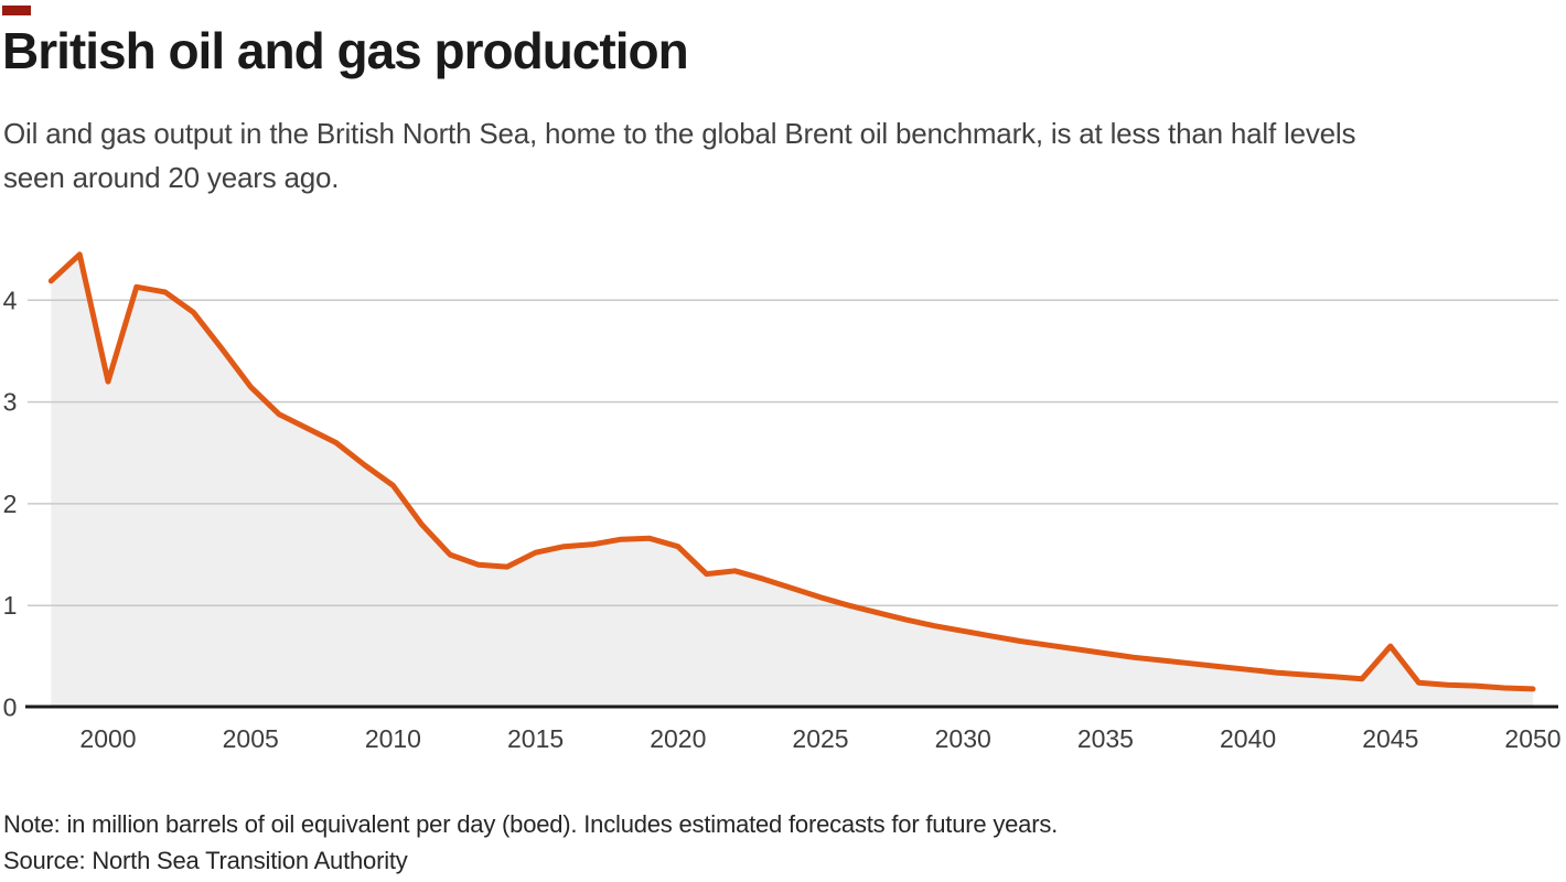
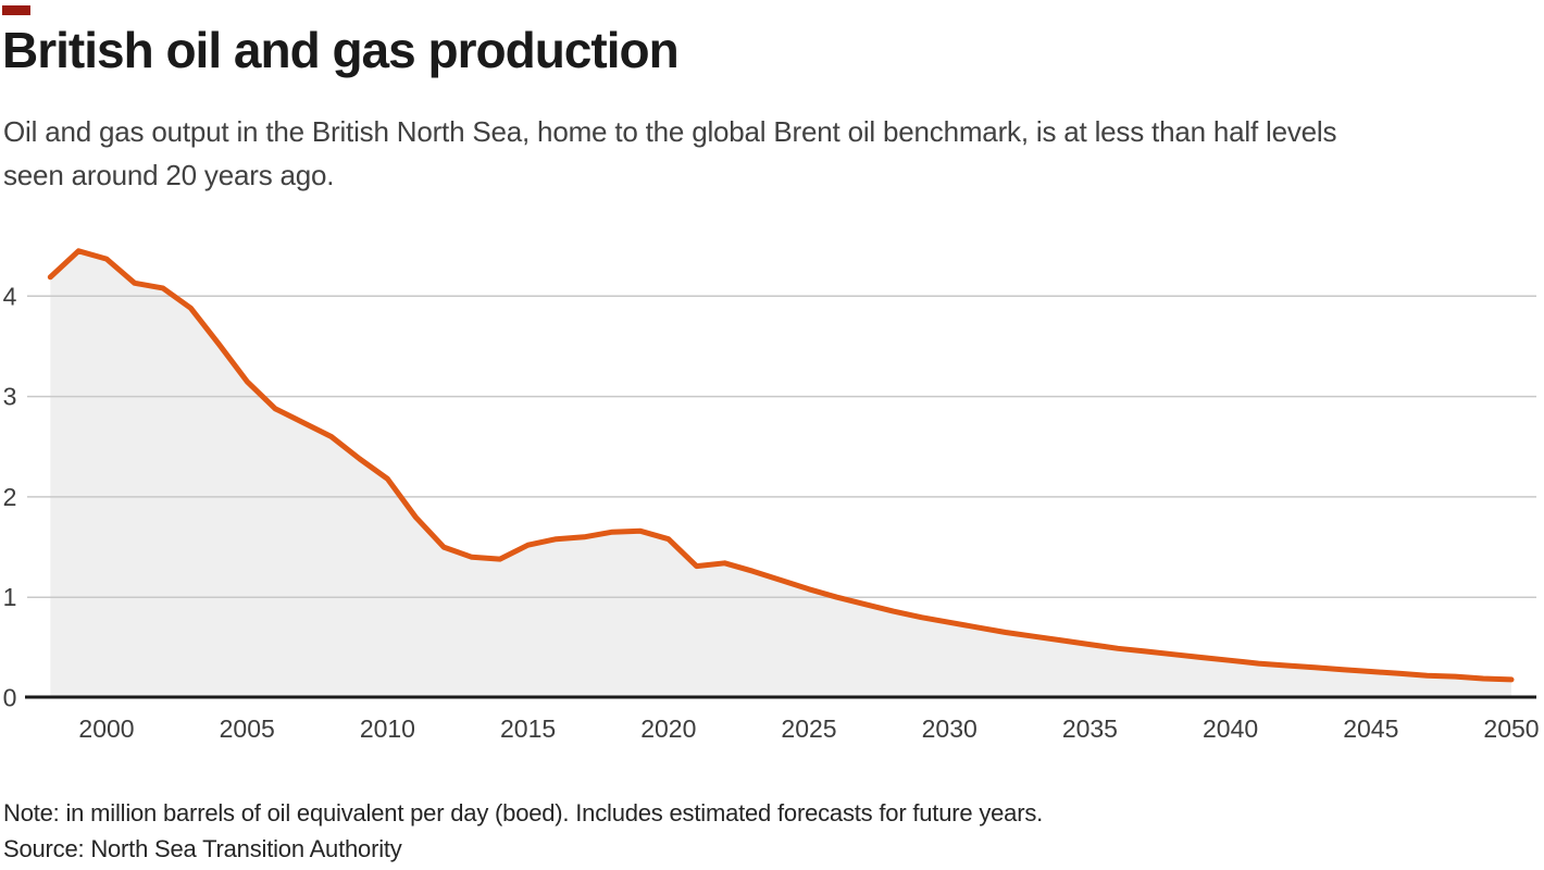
2000: 3.2 -> 4.4
2045: 0.6 -> 0.3
